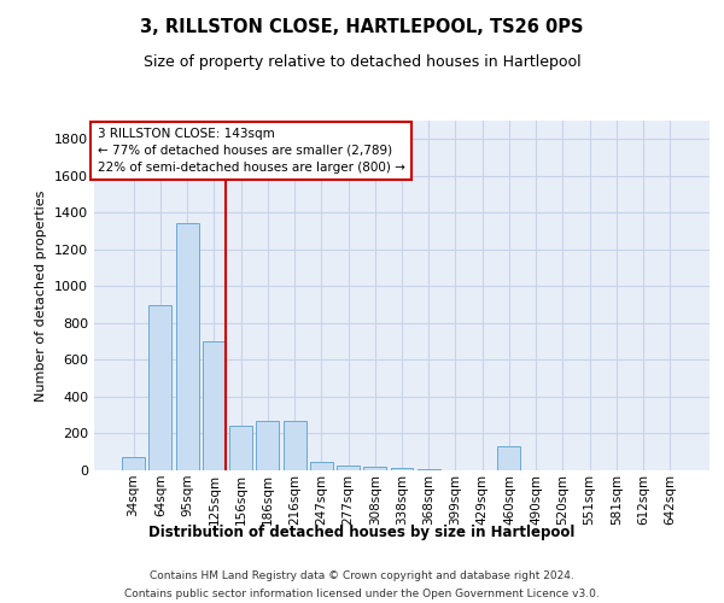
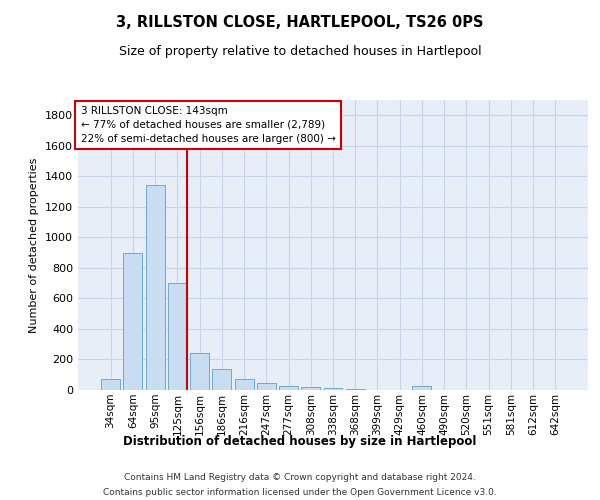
186sqm: 270 -> 140
216sqm: 270 -> 80
460sqm: 130 -> 20
